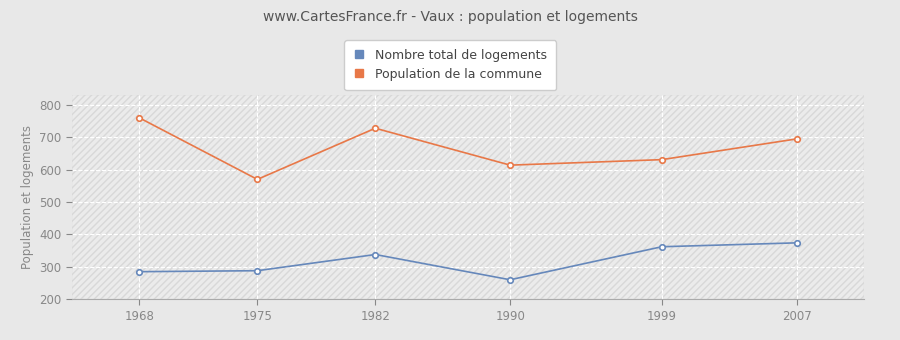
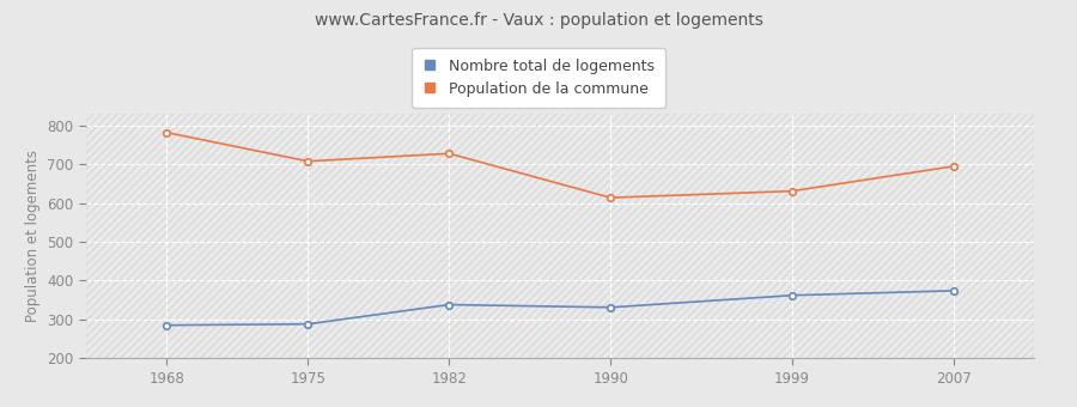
Population de la commune/1968: 760 -> 782
Population de la commune/1975: 570 -> 708
Nombre total de logements/1990: 260 -> 331
